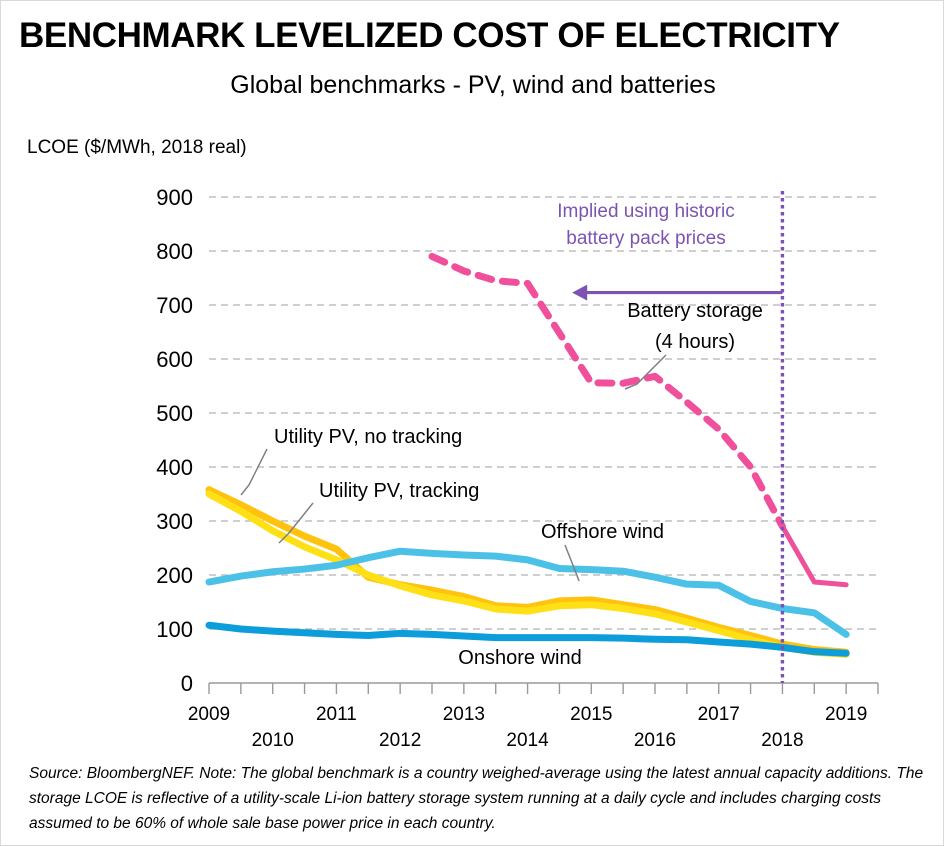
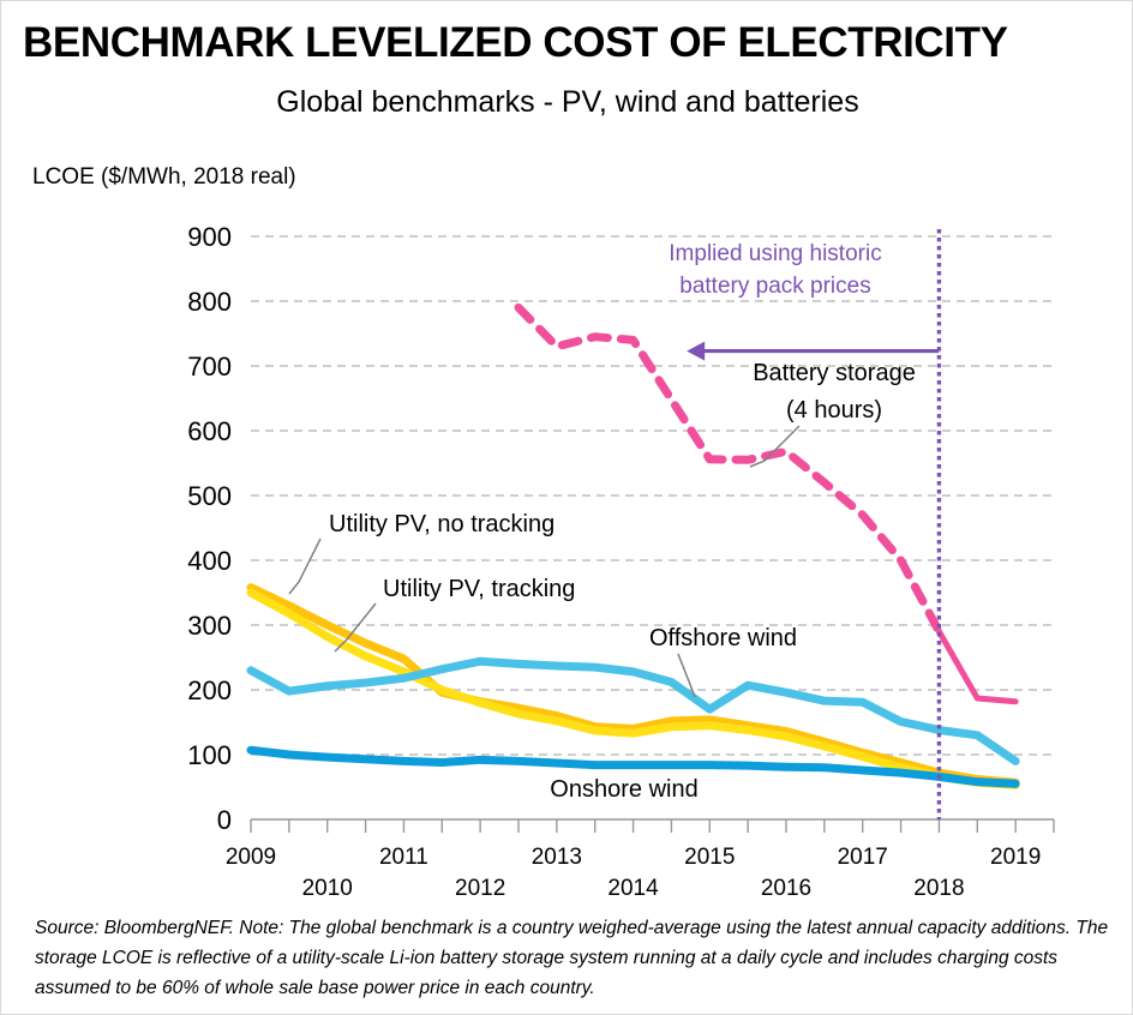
Offshore wind/2009: 190 -> 230
Battery storage (4 hours)/2013: 760 -> 730
Offshore wind/2015: 210 -> 170
